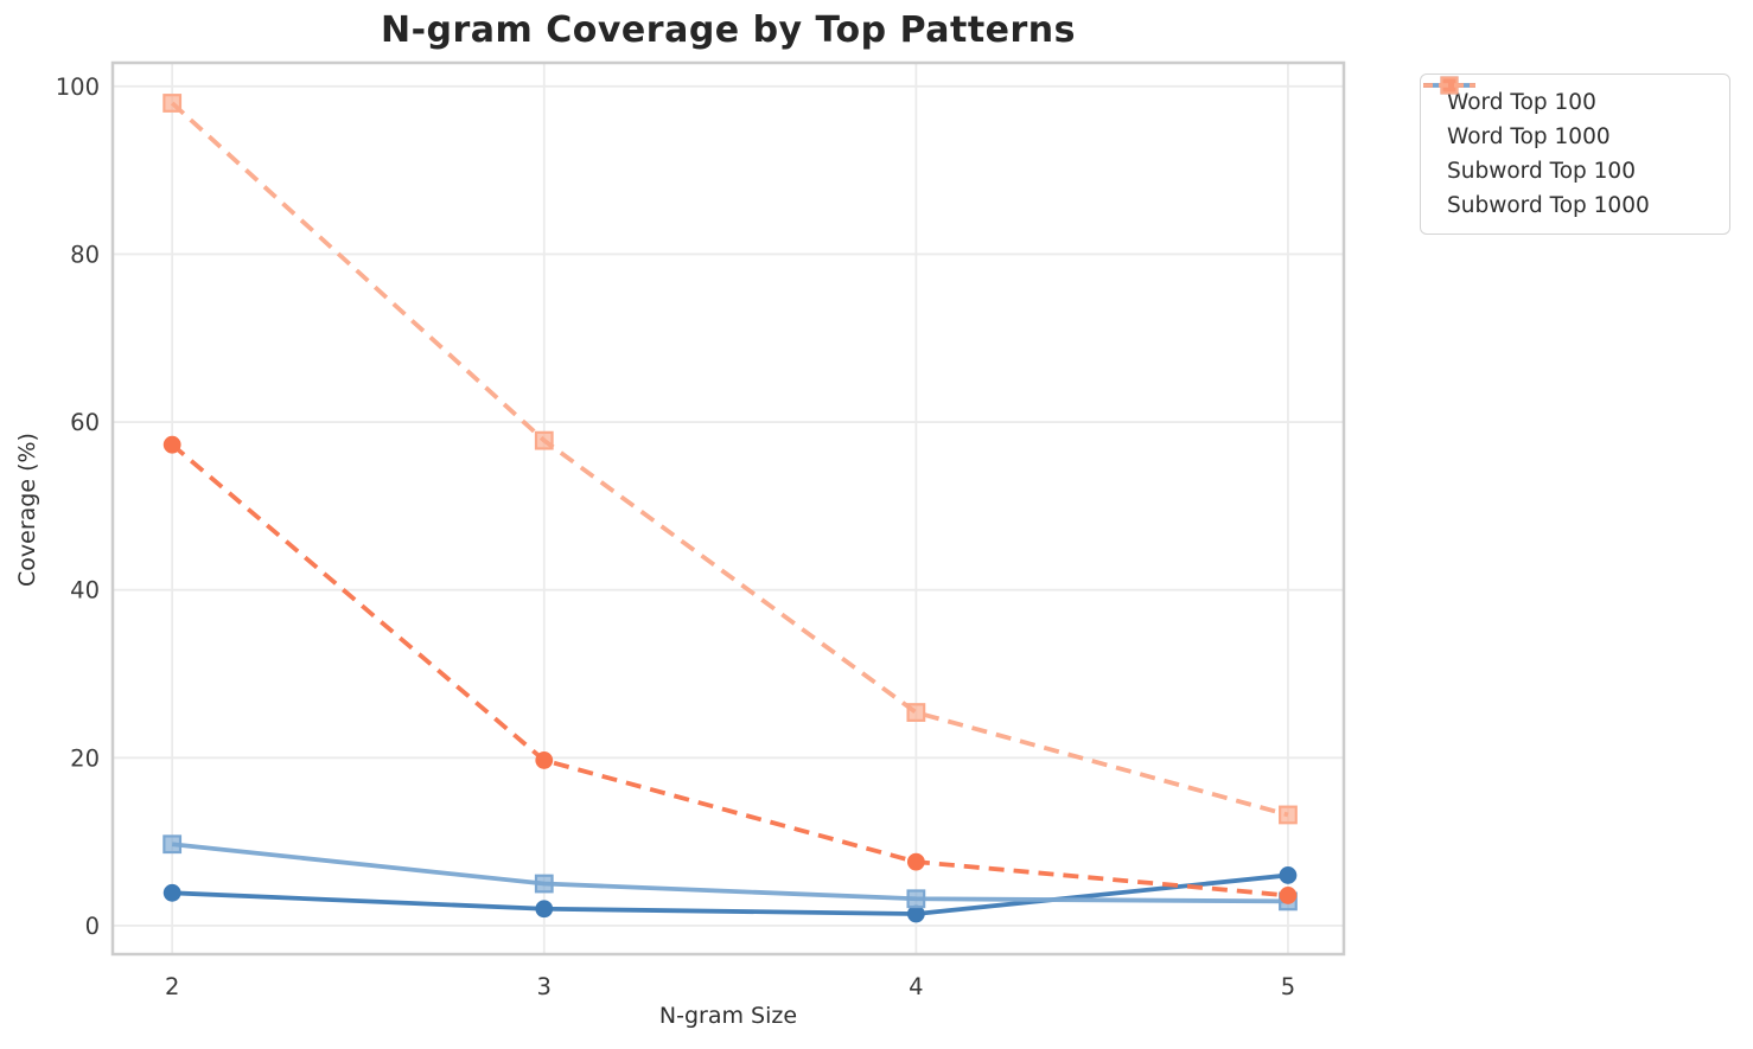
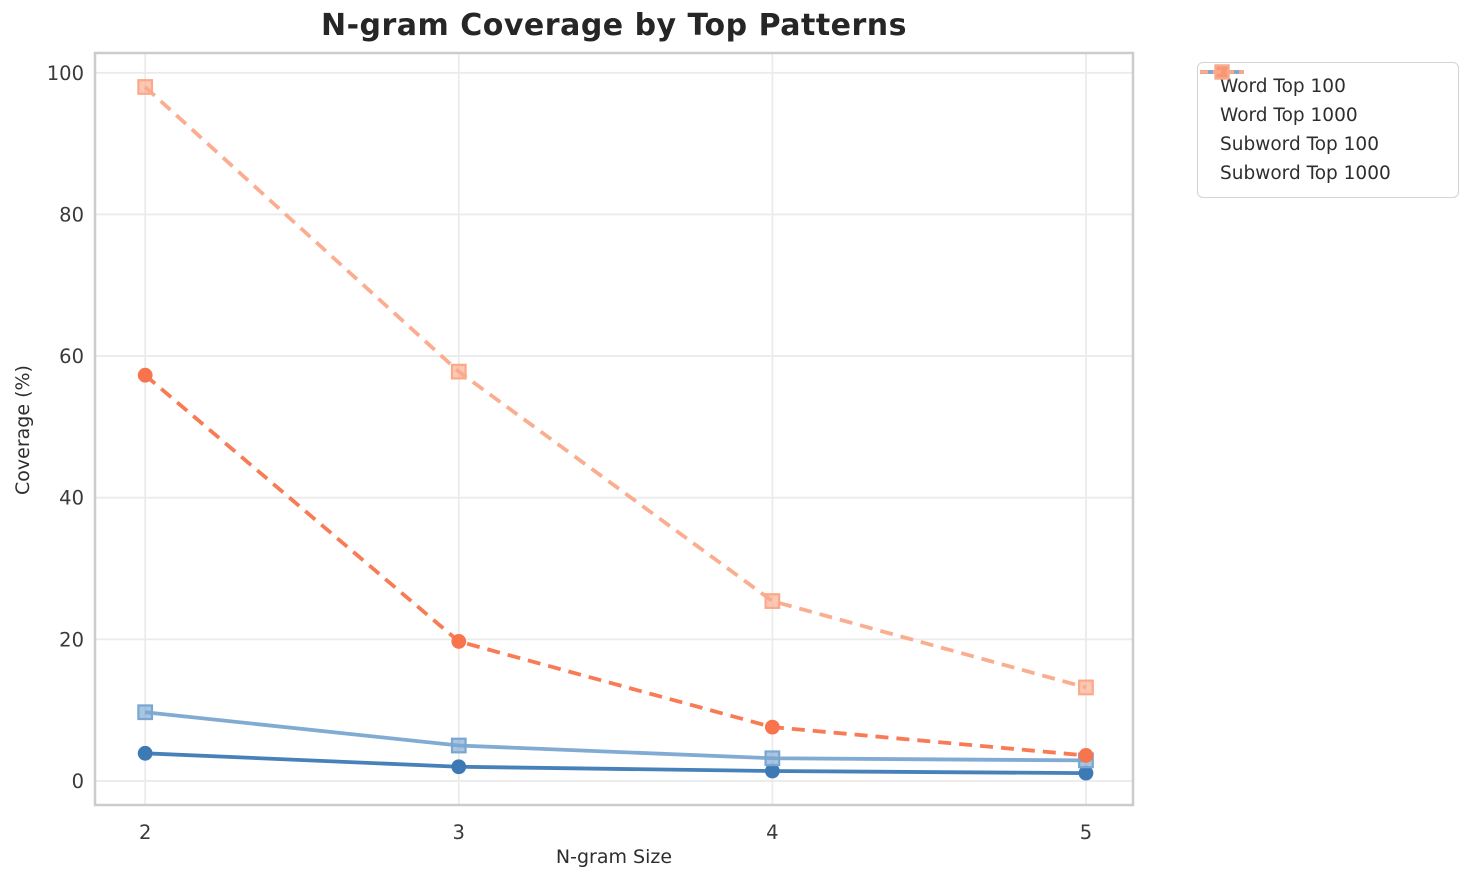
Word Top 100/5: 6 -> 1
